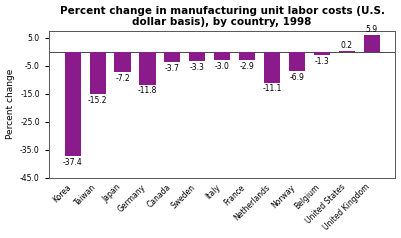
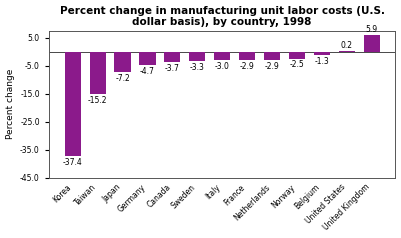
Germany: -11.8 -> -4.7
Netherlands: -11.1 -> -2.9
Norway: -6.9 -> -2.5
